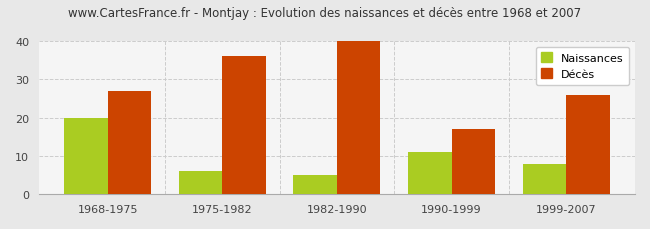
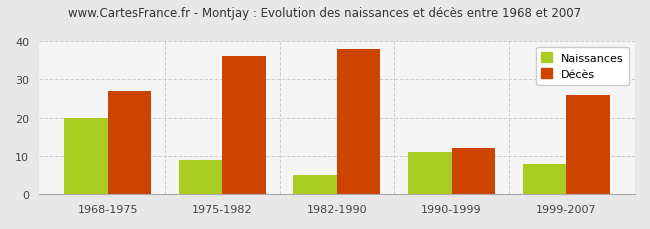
Naissances/1975-1982: 6 -> 9
Décès/1982-1990: 40 -> 38
Décès/1990-1999: 17 -> 12
